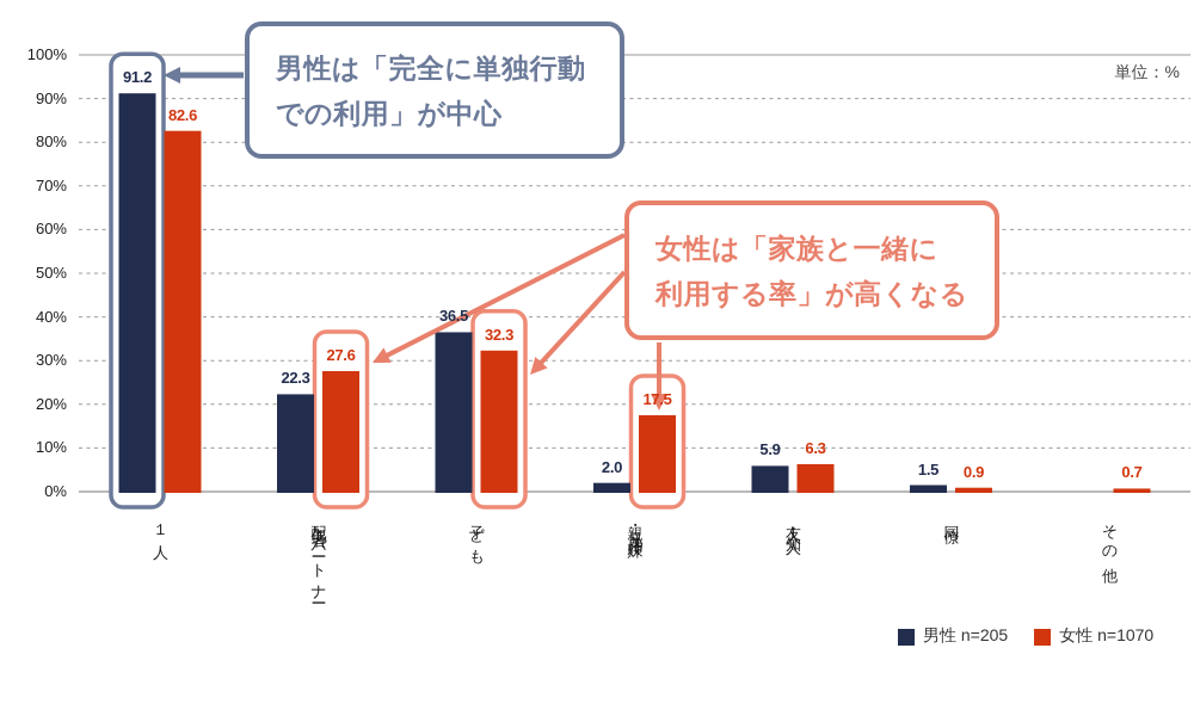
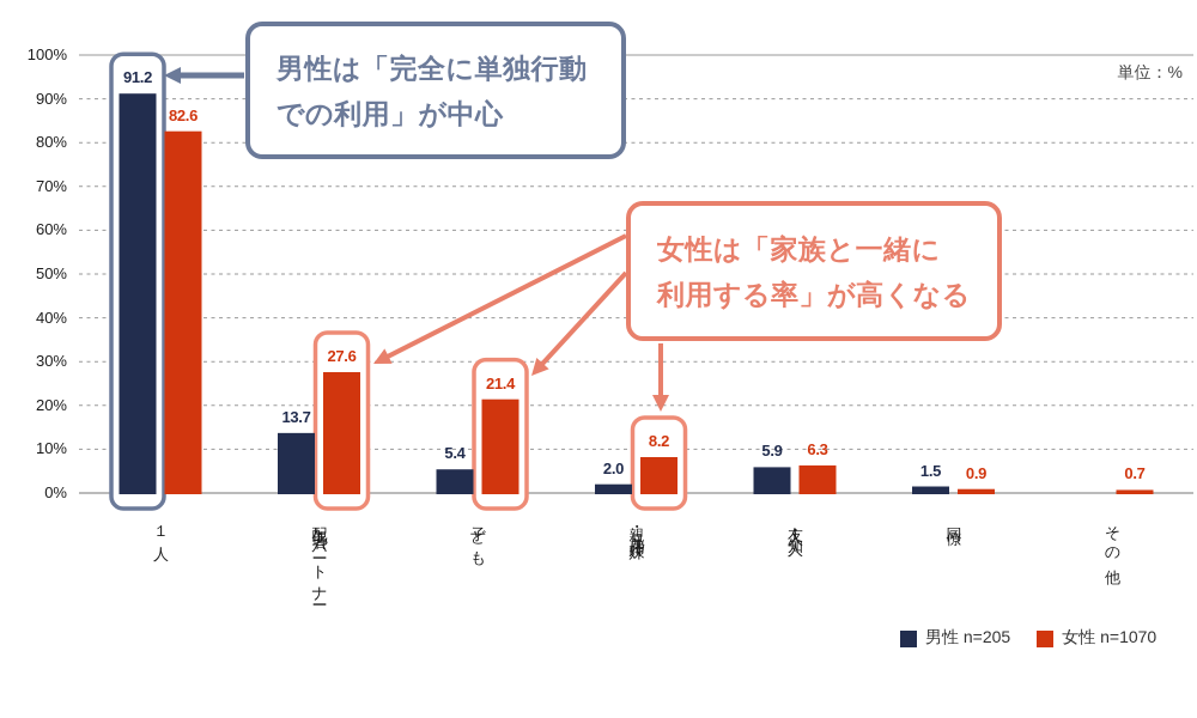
男性 n=205/配偶者・パートナー: 22.3 -> 13.7
男性 n=205/子ども: 36.5 -> 5.4
女性 n=1070/子ども: 32.3 -> 21.4
女性 n=1070/親・兄弟姉妹: 17.5 -> 8.2
